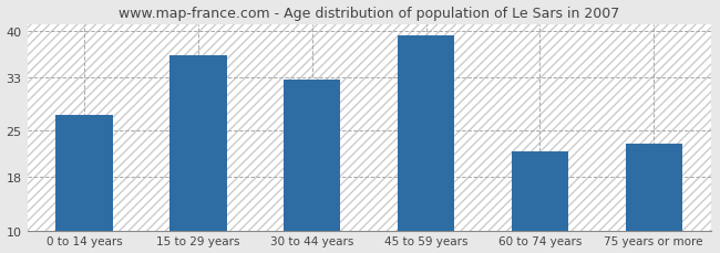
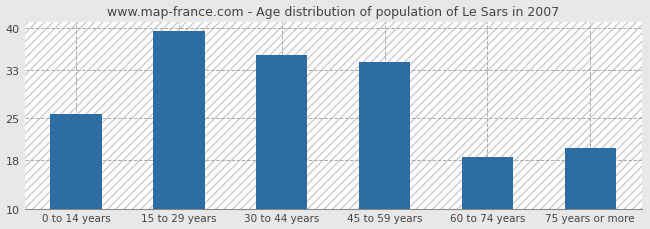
0 to 14 years: 27.4 -> 25.6
15 to 29 years: 36.2 -> 39.4
30 to 44 years: 32.6 -> 35.5
45 to 59 years: 39.2 -> 34.3
60 to 74 years: 21.8 -> 18.5
75 years or more: 23.0 -> 20.0
